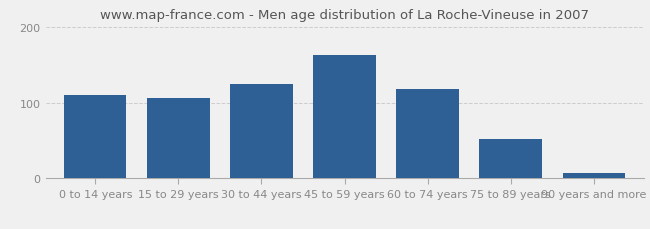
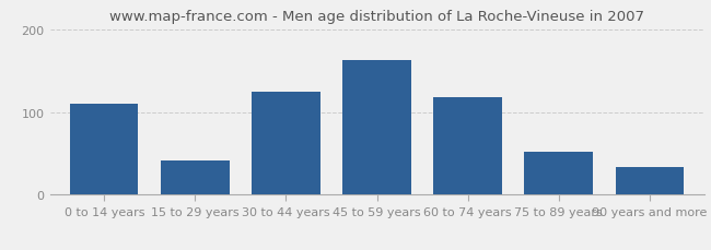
15 to 29 years: 106 -> 42
90 years and more: 7 -> 34
